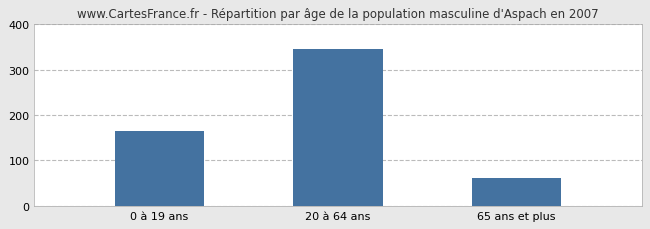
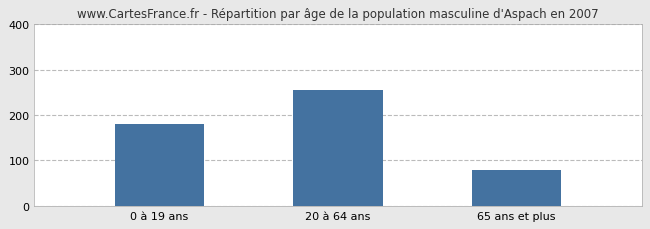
0 à 19 ans: 165 -> 180
20 à 64 ans: 345 -> 255
65 ans et plus: 62 -> 80
